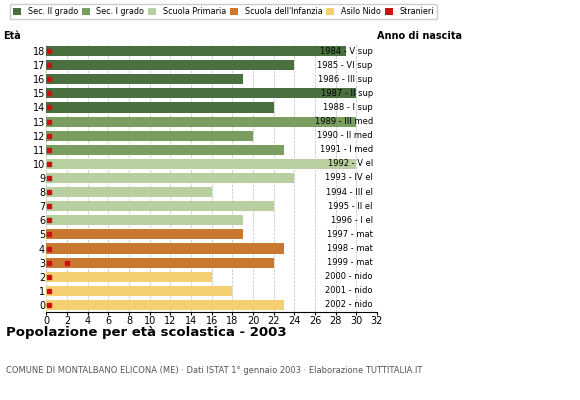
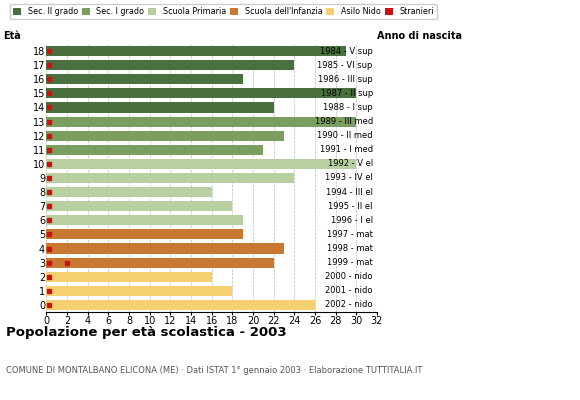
12: 20 -> 23
11: 23 -> 21
7: 22 -> 18
0: 23 -> 26
